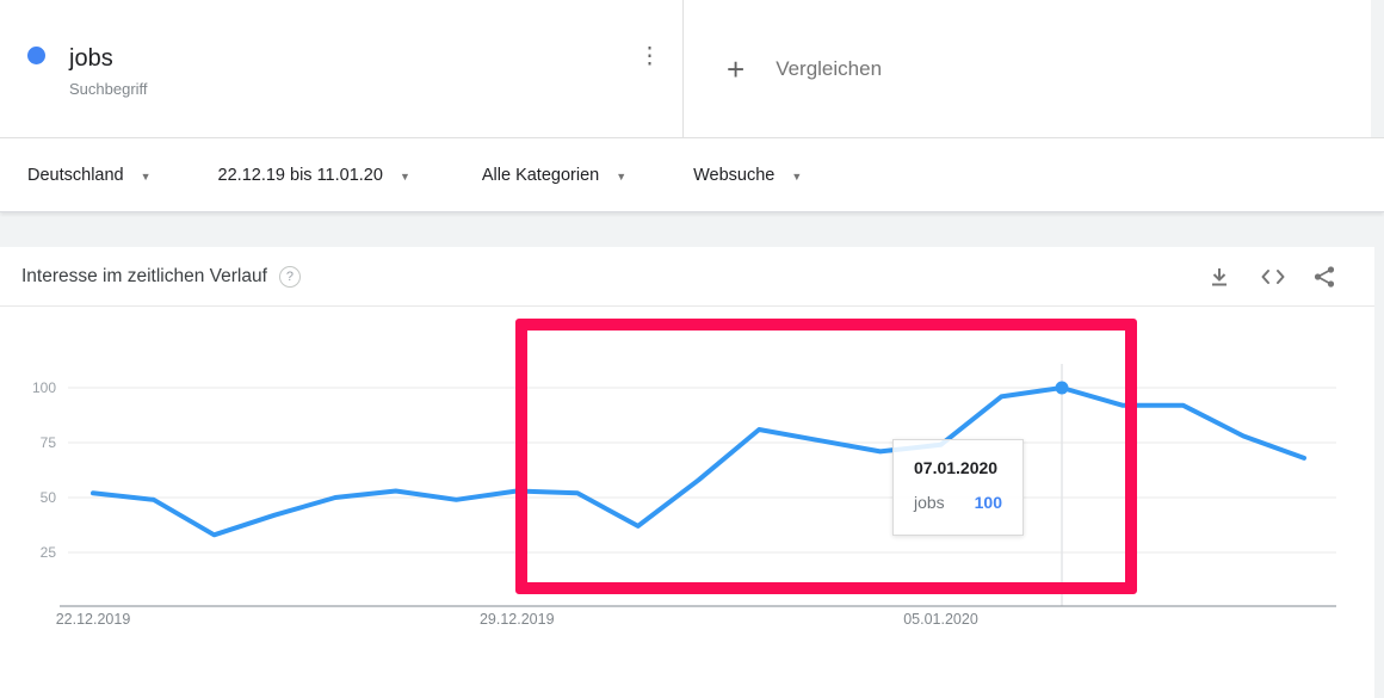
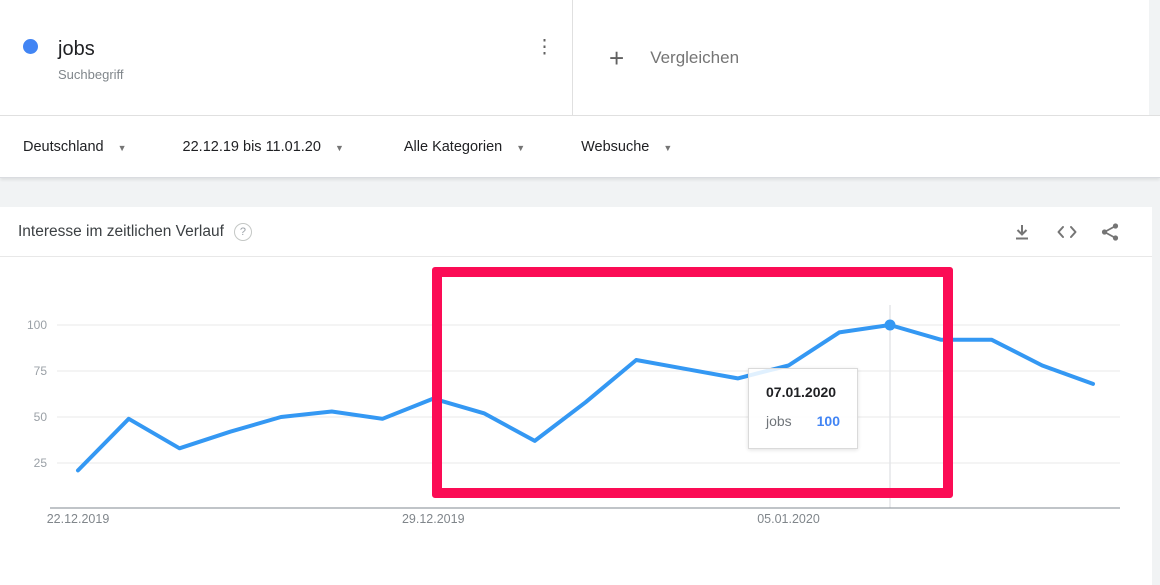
22.12.2019: 52 -> 21
29.12.2019: 53 -> 60
05.01.2020: 74 -> 78
